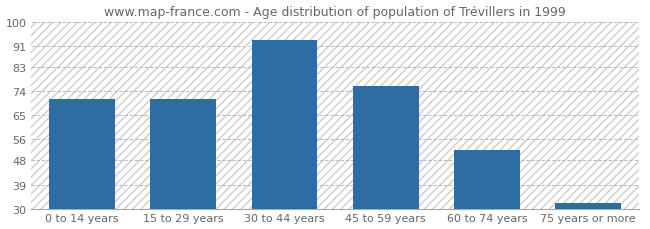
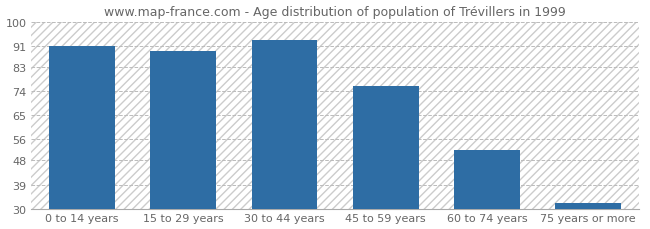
0 to 14 years: 71 -> 91
15 to 29 years: 71 -> 89
